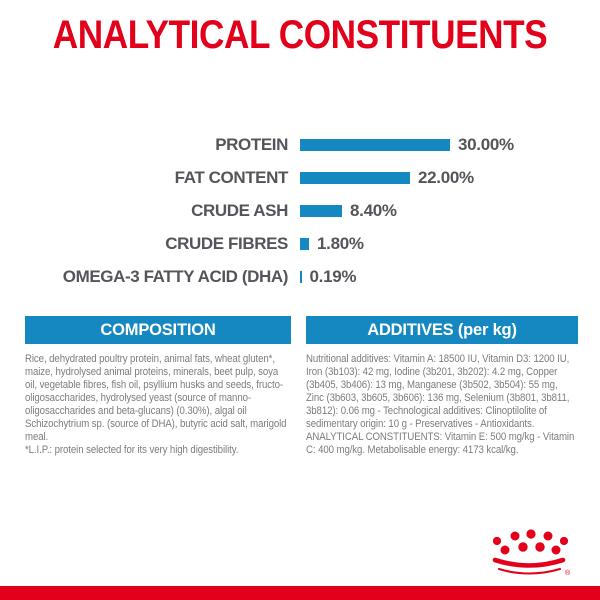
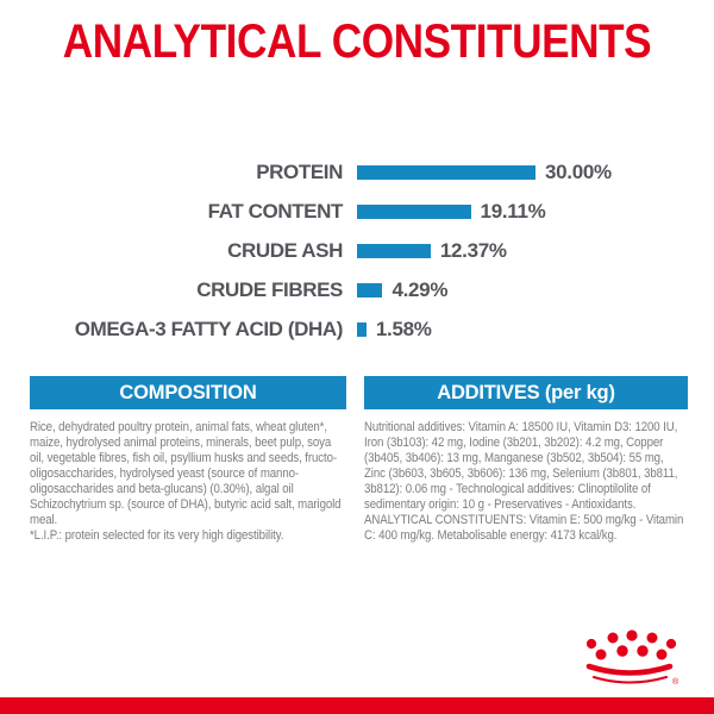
FAT CONTENT: 22.00% -> 19.11%
CRUDE ASH: 8.40% -> 12.37%
CRUDE FIBRES: 1.80% -> 4.29%
OMEGA-3 FATTY ACID (DHA): 0.19% -> 1.58%
